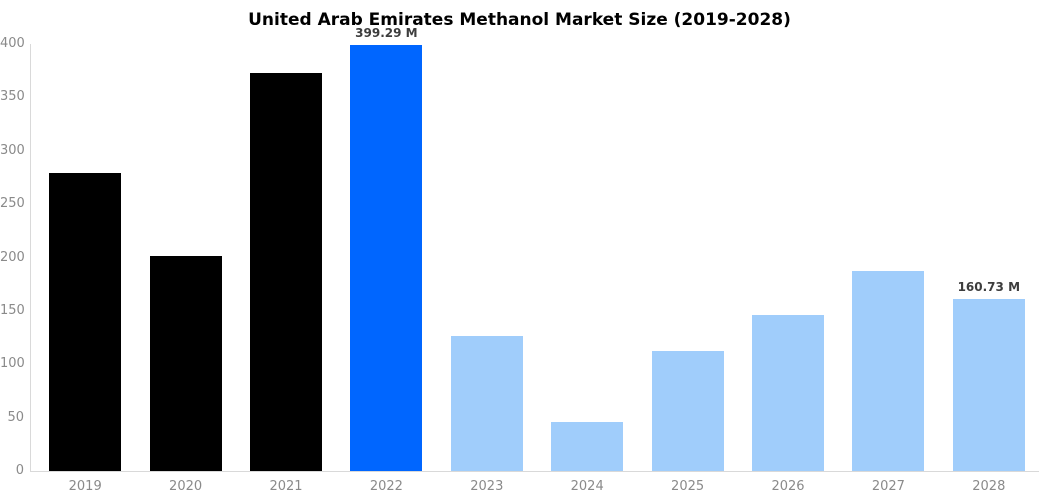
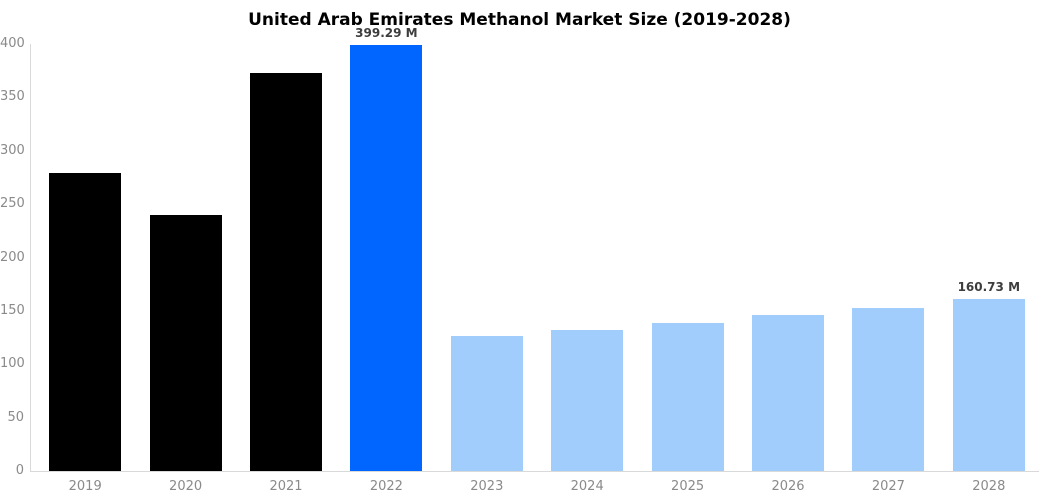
2020: 201 -> 240
2024: 46 -> 132
2025: 112 -> 139
2027: 187 -> 153
